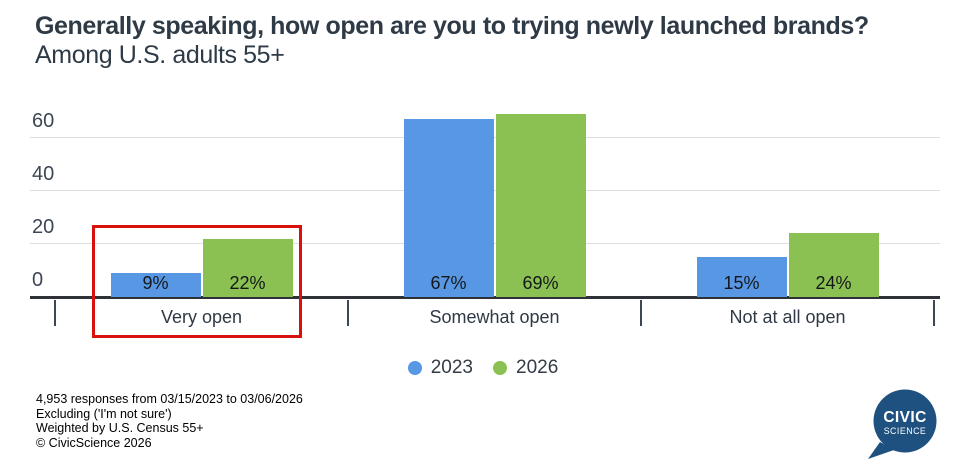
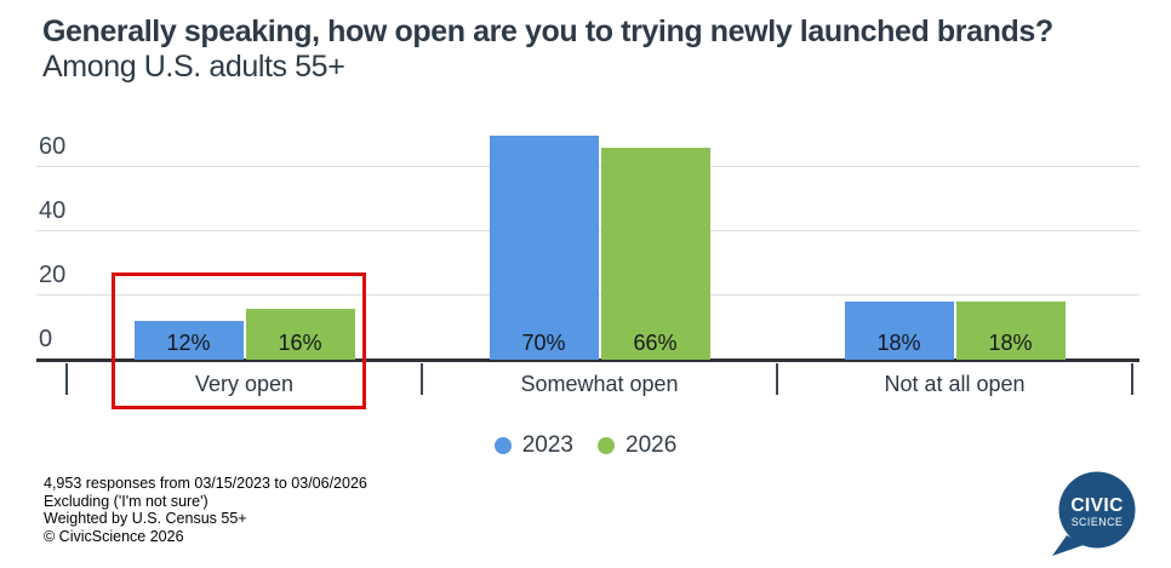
2023/Very open: 9% -> 12%
2026/Very open: 22% -> 16%
2023/Somewhat open: 67% -> 70%
2026/Somewhat open: 69% -> 66%
2023/Not at all open: 15% -> 18%
2026/Not at all open: 24% -> 18%
